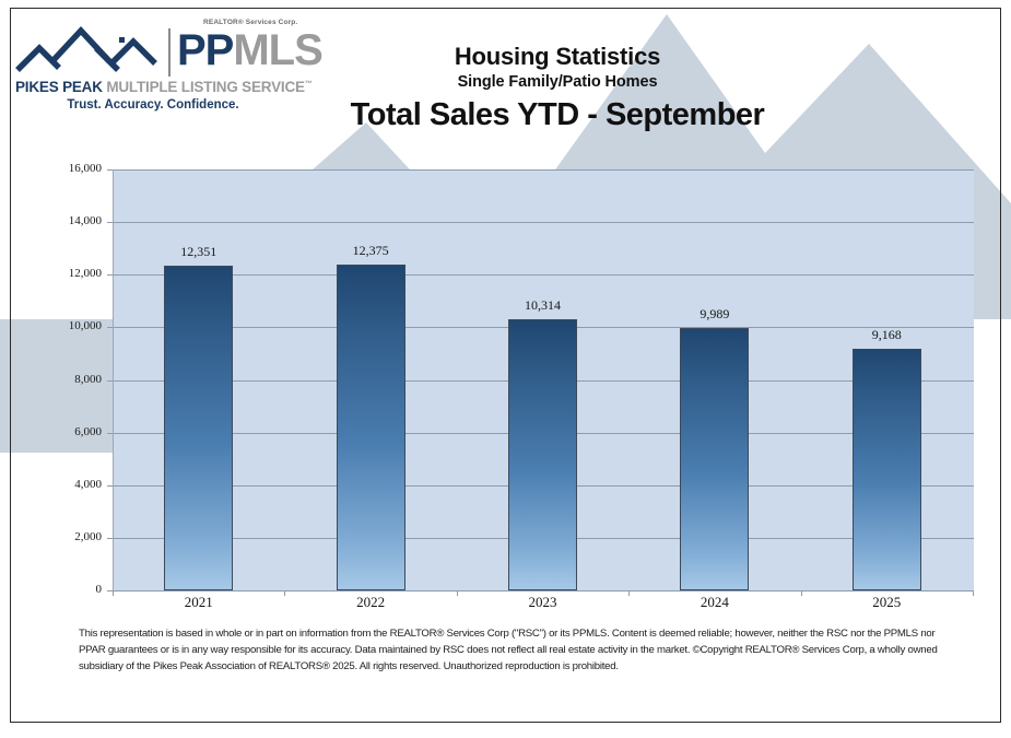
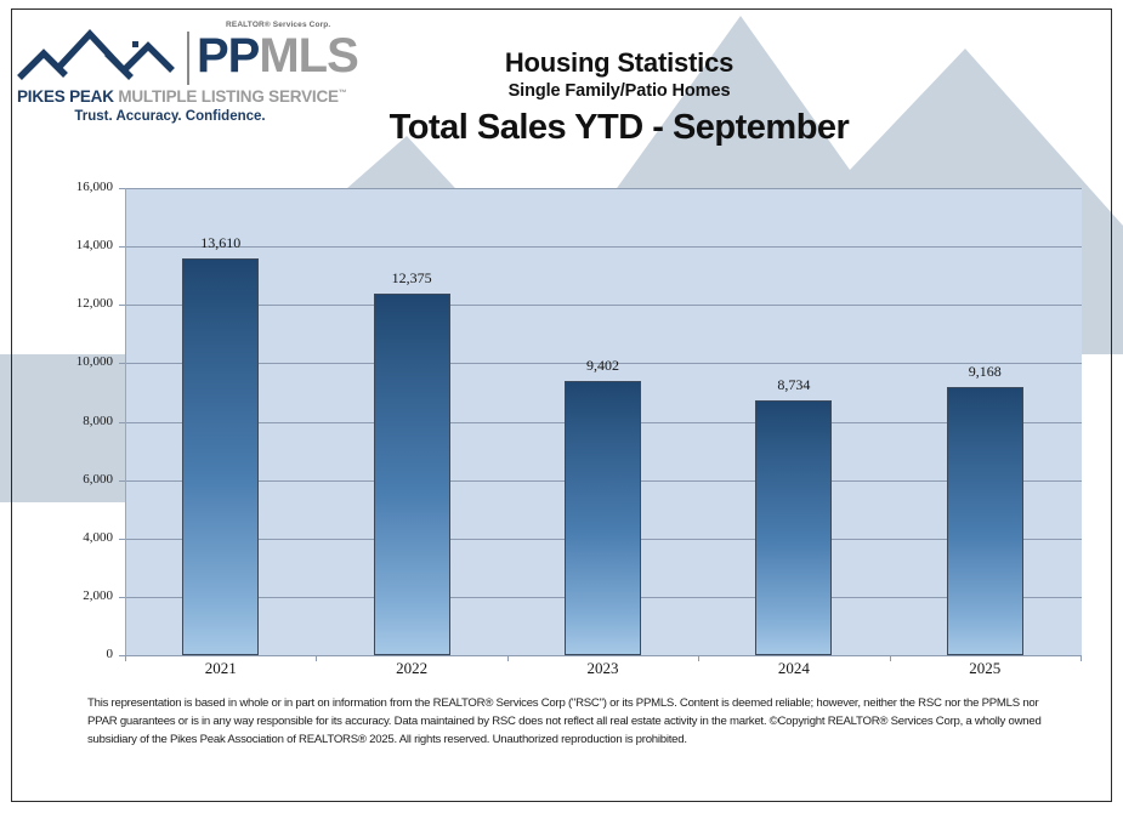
2021: 12,351 -> 13,610
2023: 10,314 -> 9,402
2024: 9,989 -> 8,734
